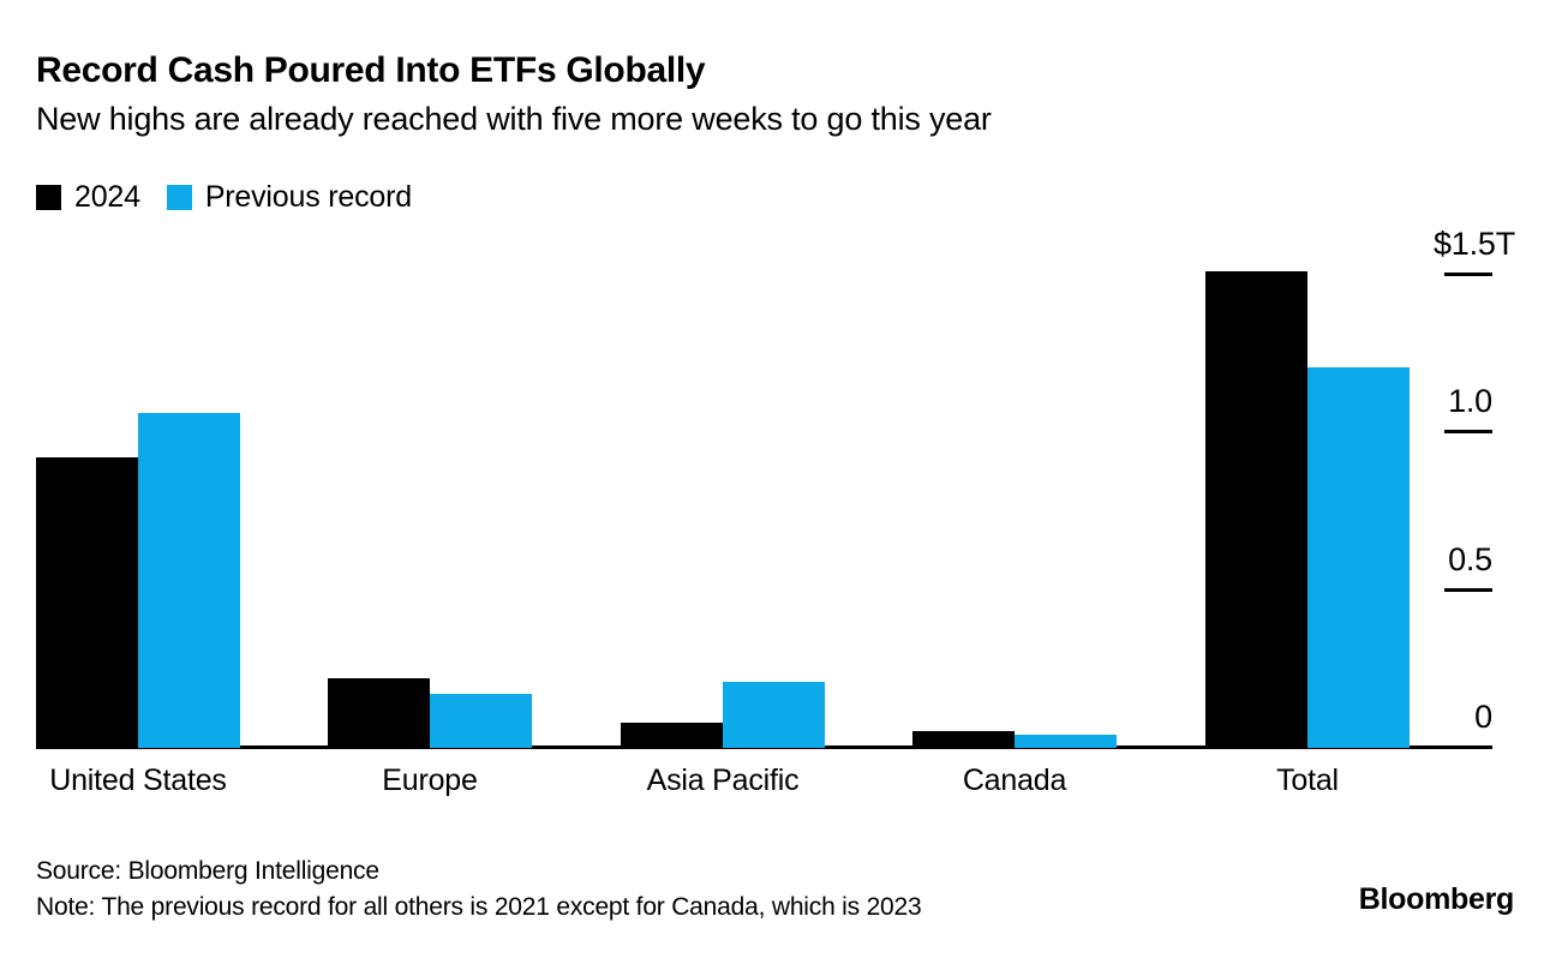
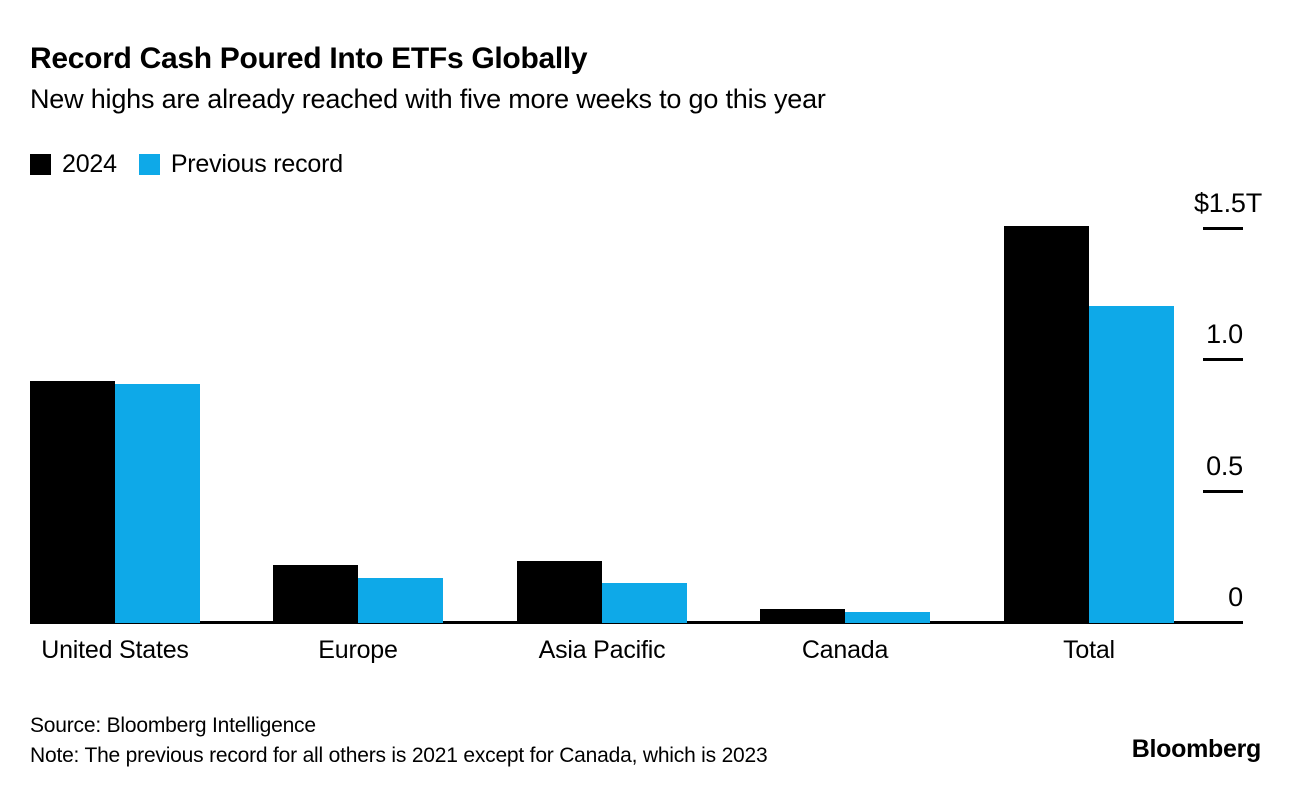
Previous record/United States: 1.06 -> 0.91
2024/Asia Pacific: 0.08 -> 0.23
Previous record/Asia Pacific: 0.21 -> 0.15
